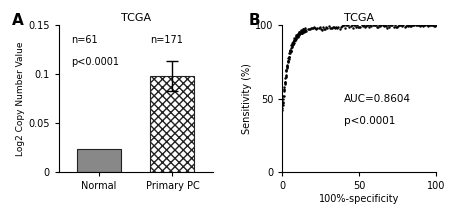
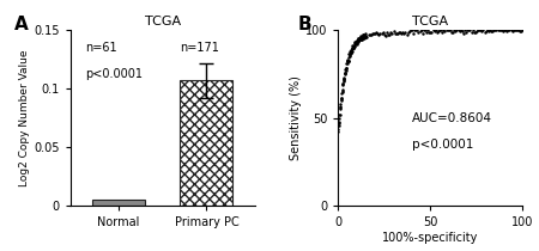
Normal: 0.024 -> 0.005
Primary PC: 0.098 -> 0.107
